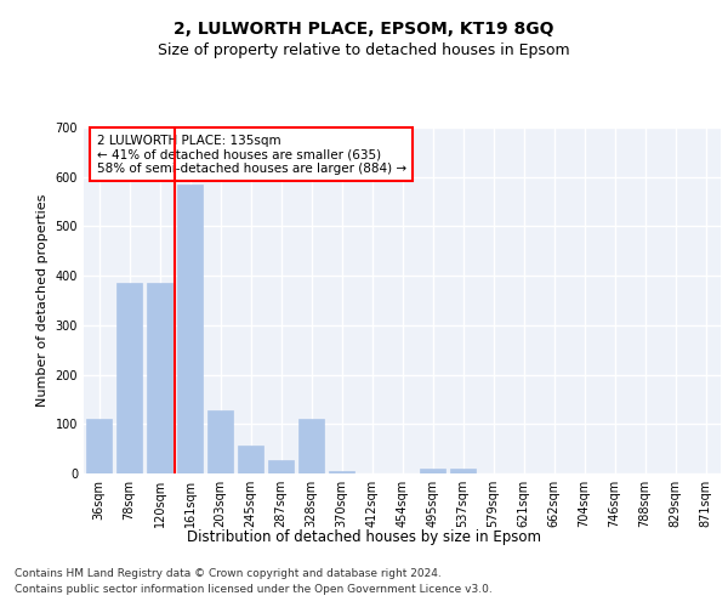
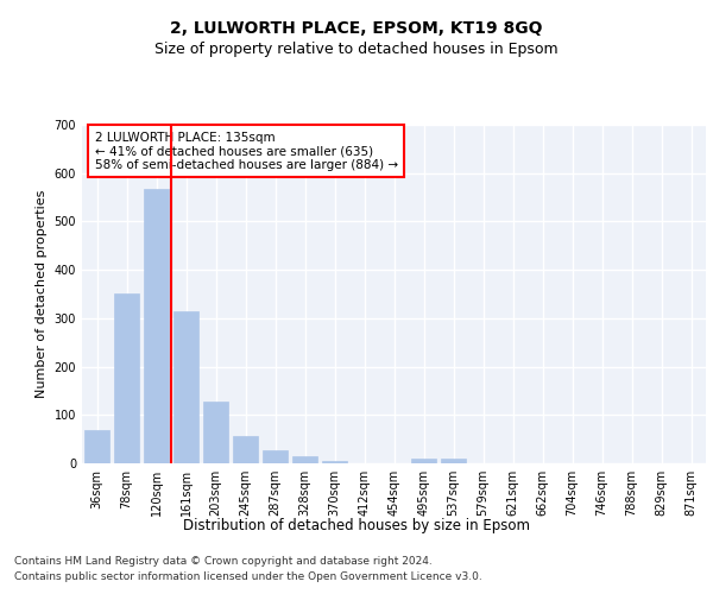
36sqm: 110 -> 68
78sqm: 385 -> 352
120sqm: 385 -> 568
161sqm: 585 -> 315
328sqm: 110 -> 15
